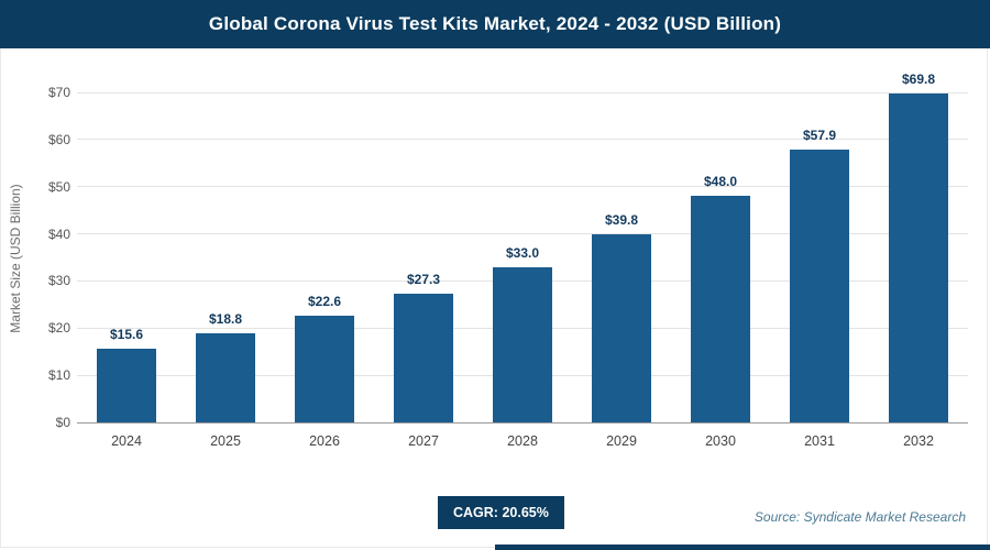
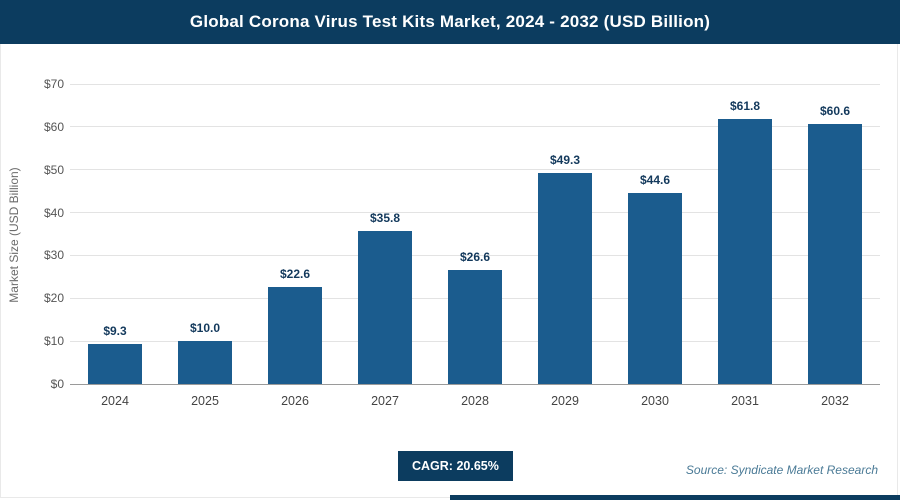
2024: $15.6 -> $9.3
2025: $18.8 -> $10.0
2027: $27.3 -> $35.8
2028: $33.0 -> $26.6
2029: $39.8 -> $49.3
2030: $48.0 -> $44.6
2031: $57.9 -> $61.8
2032: $69.8 -> $60.6
